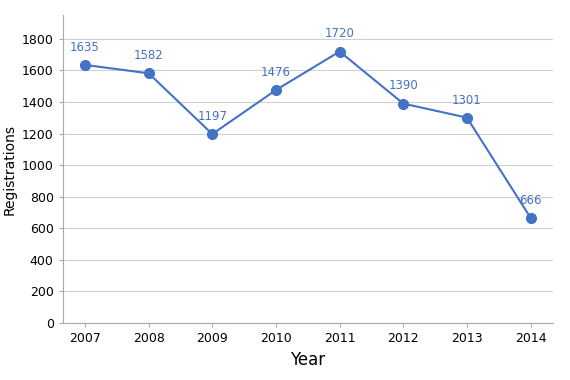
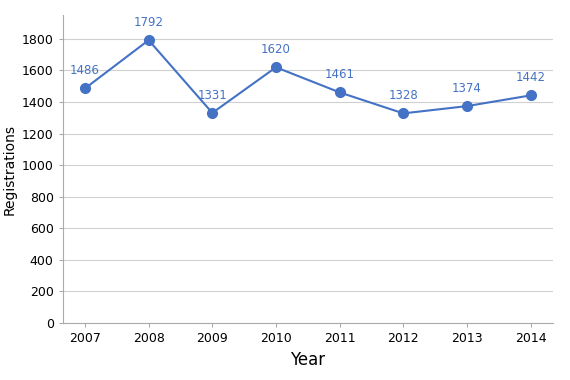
2007: 1635 -> 1486
2008: 1582 -> 1792
2009: 1197 -> 1331
2010: 1476 -> 1620
2011: 1720 -> 1461
2012: 1390 -> 1328
2013: 1301 -> 1374
2014: 666 -> 1442
